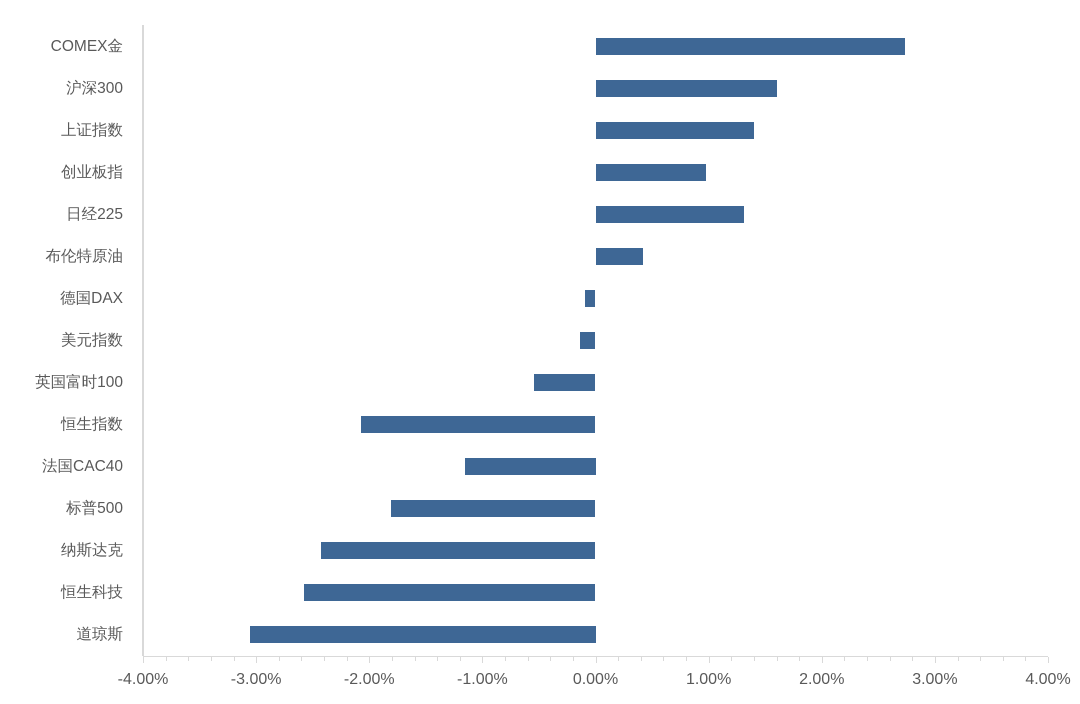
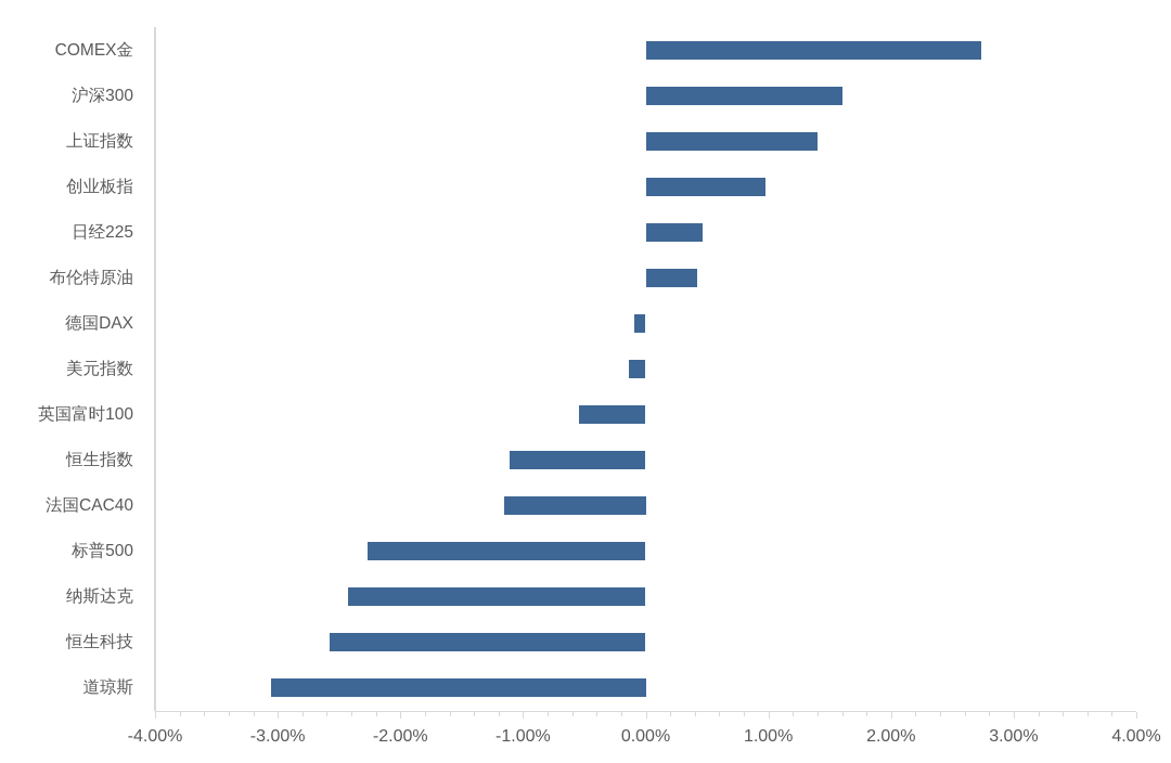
日经225: 1.31% -> 0.46%
恒生指数: -2.07% -> -1.11%
标普500: -1.81% -> -2.27%
